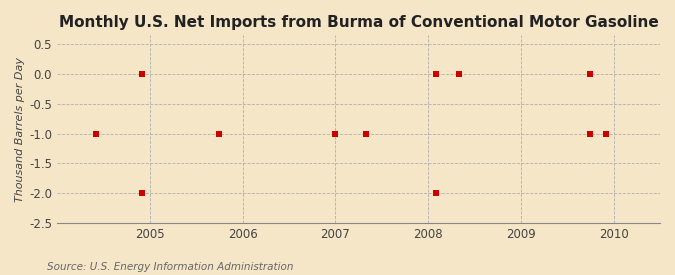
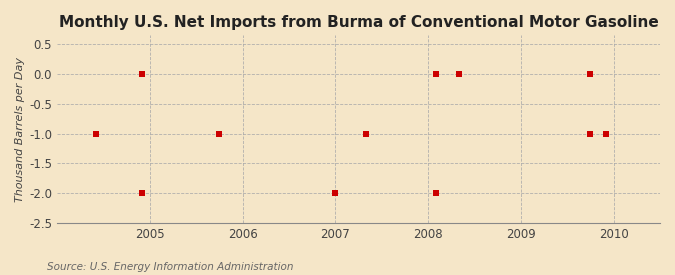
2007: -1 -> -2
